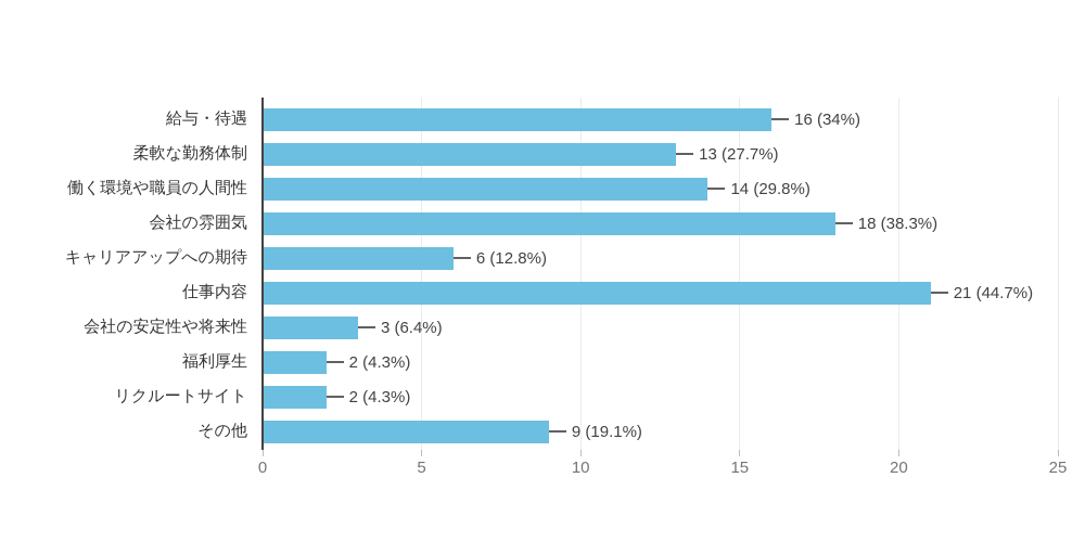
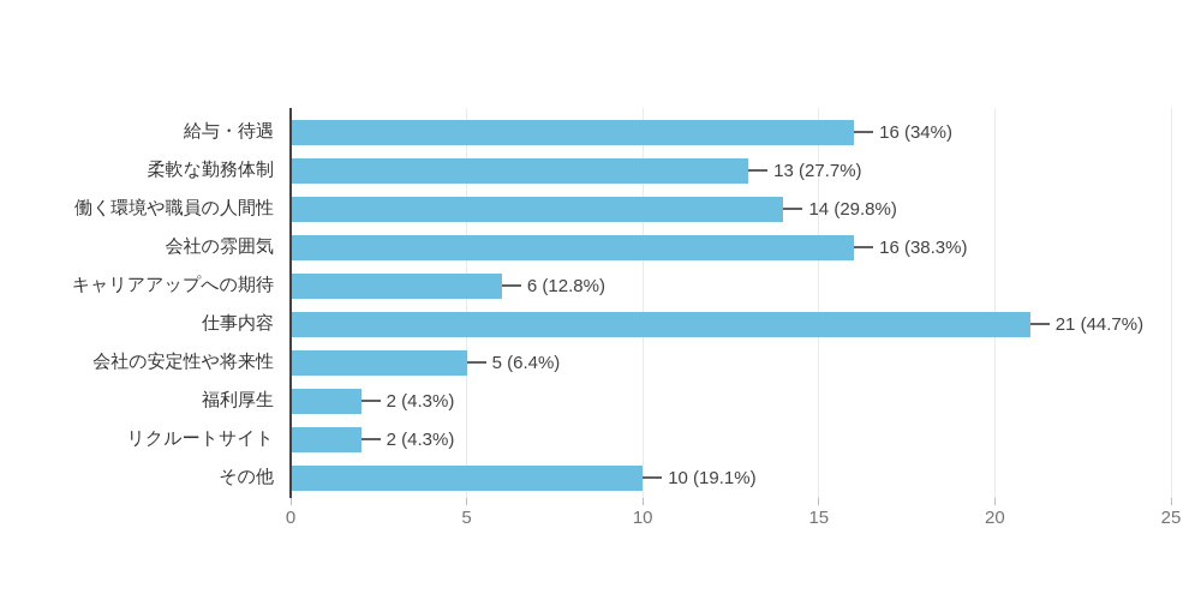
会社の雰囲気: 18 -> 16
会社の安定性や将来性: 3 -> 5
その他: 9 -> 10
